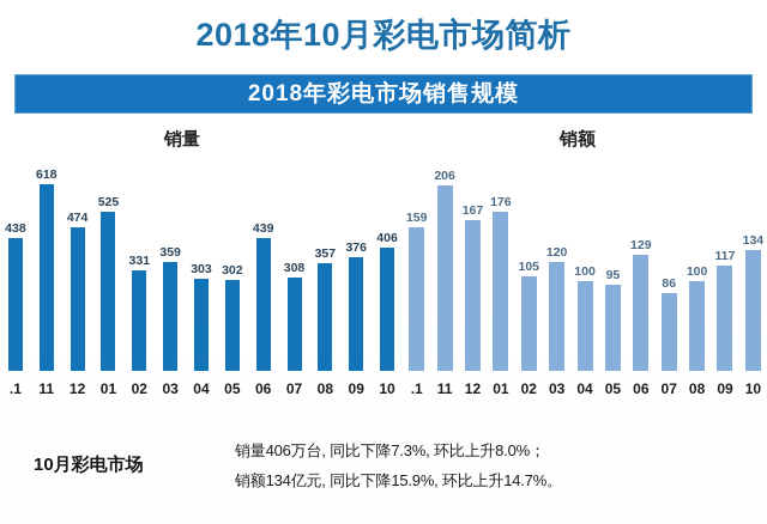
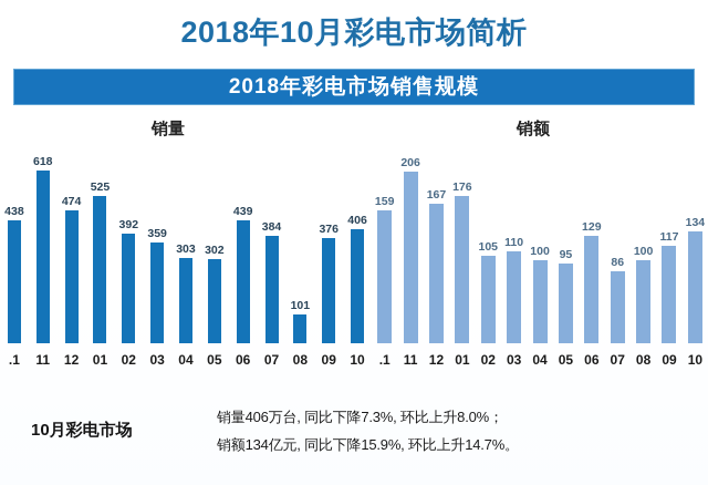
销量/02: 331 -> 392
销量/07: 308 -> 384
销量/08: 357 -> 101
销额/03: 120 -> 110
